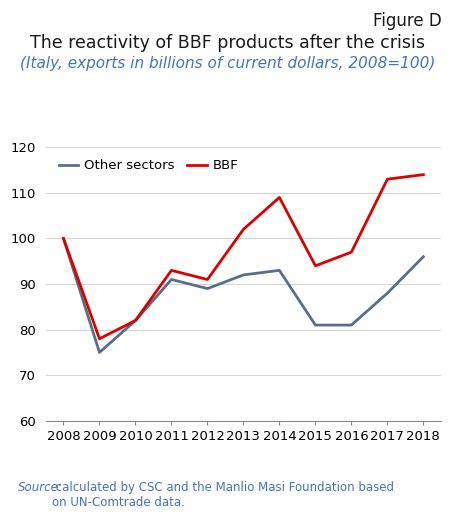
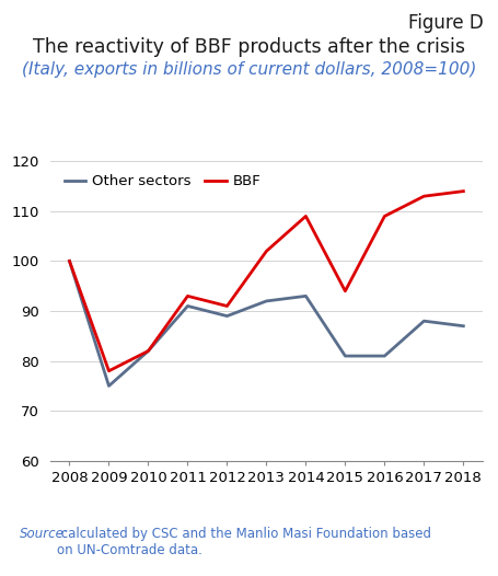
BBF/2016: 97 -> 109
Other sectors/2018: 96 -> 87
